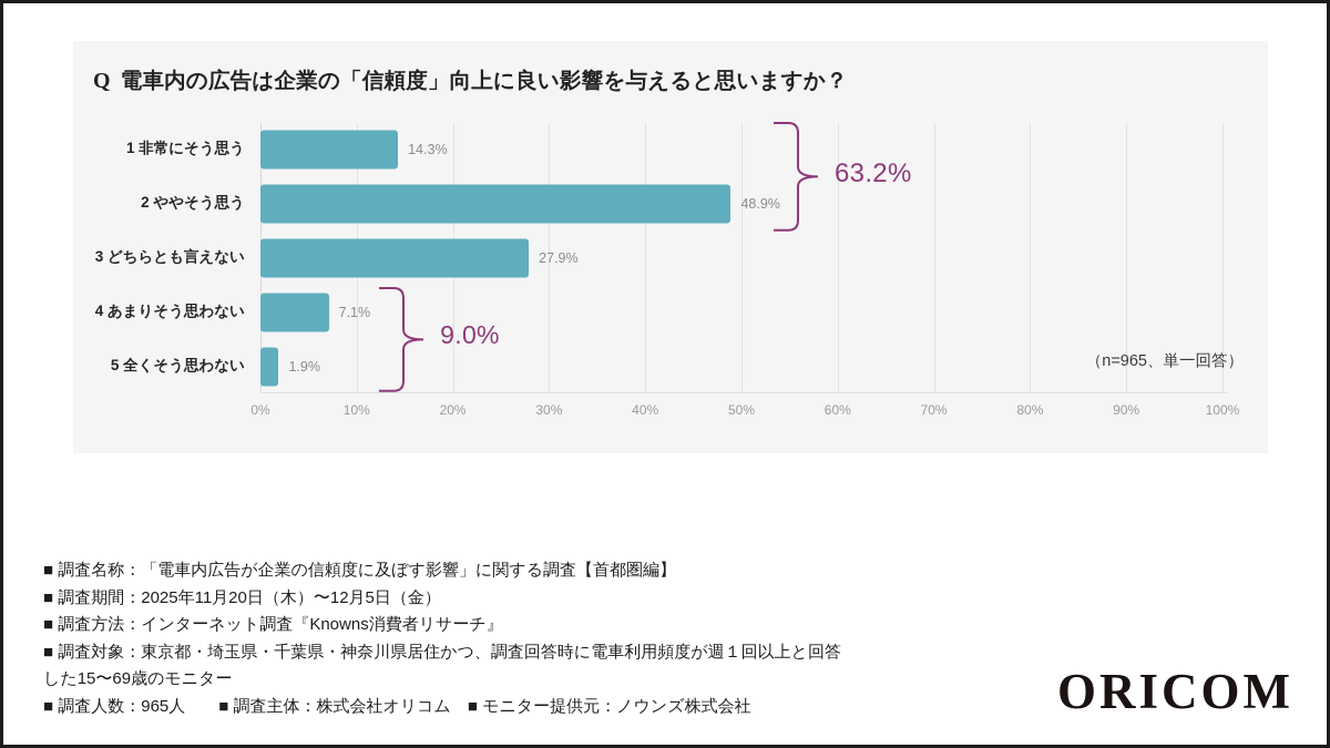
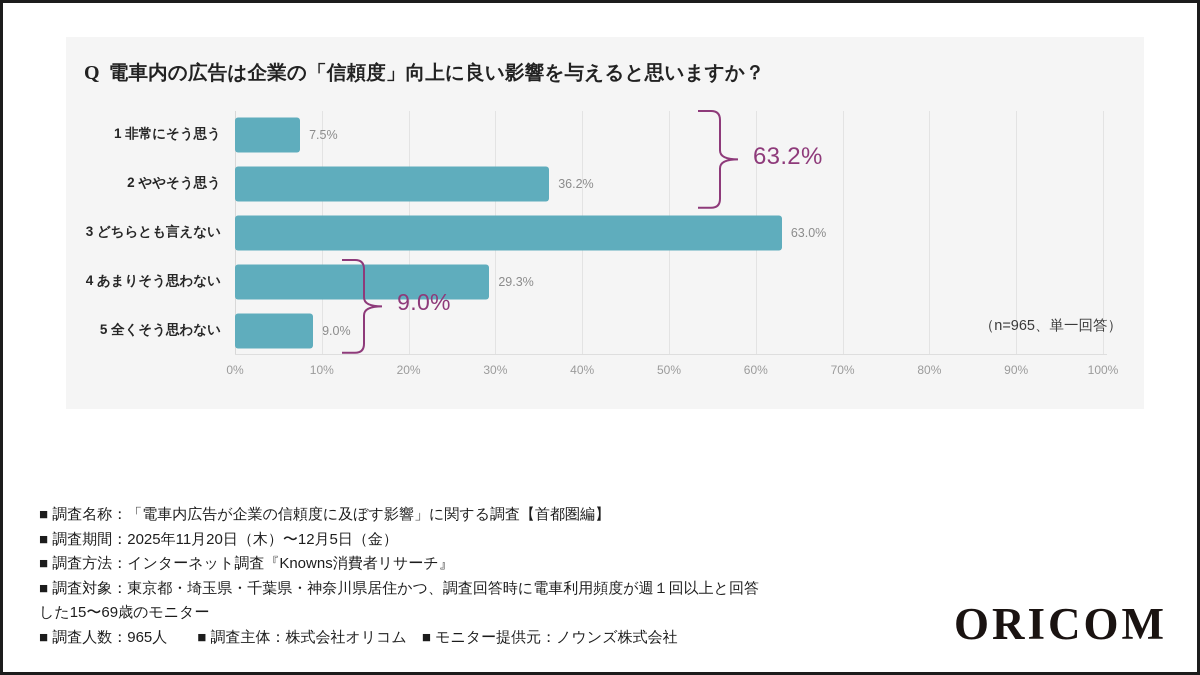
1 非常にそう思う: 14.3% -> 7.5%
2 ややそう思う: 48.9% -> 36.2%
3 どちらとも言えない: 27.9% -> 63.0%
4 あまりそう思わない: 7.1% -> 29.3%
5 全くそう思わない: 1.9% -> 9.0%
